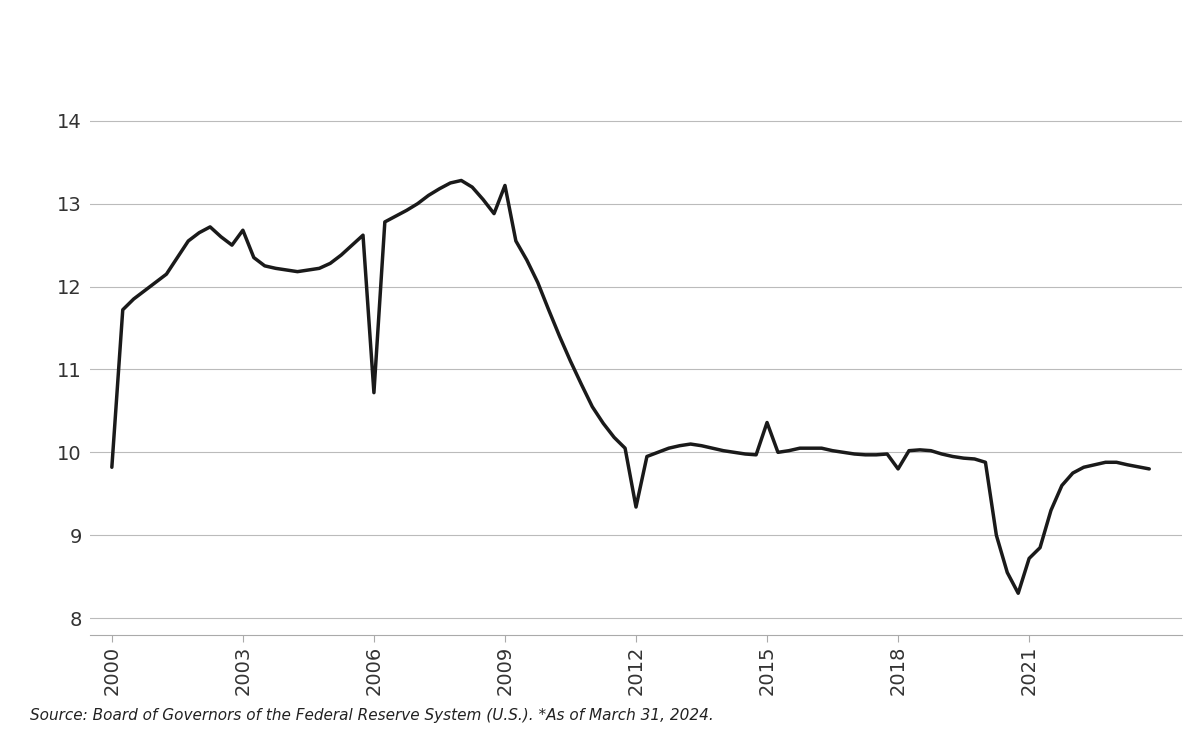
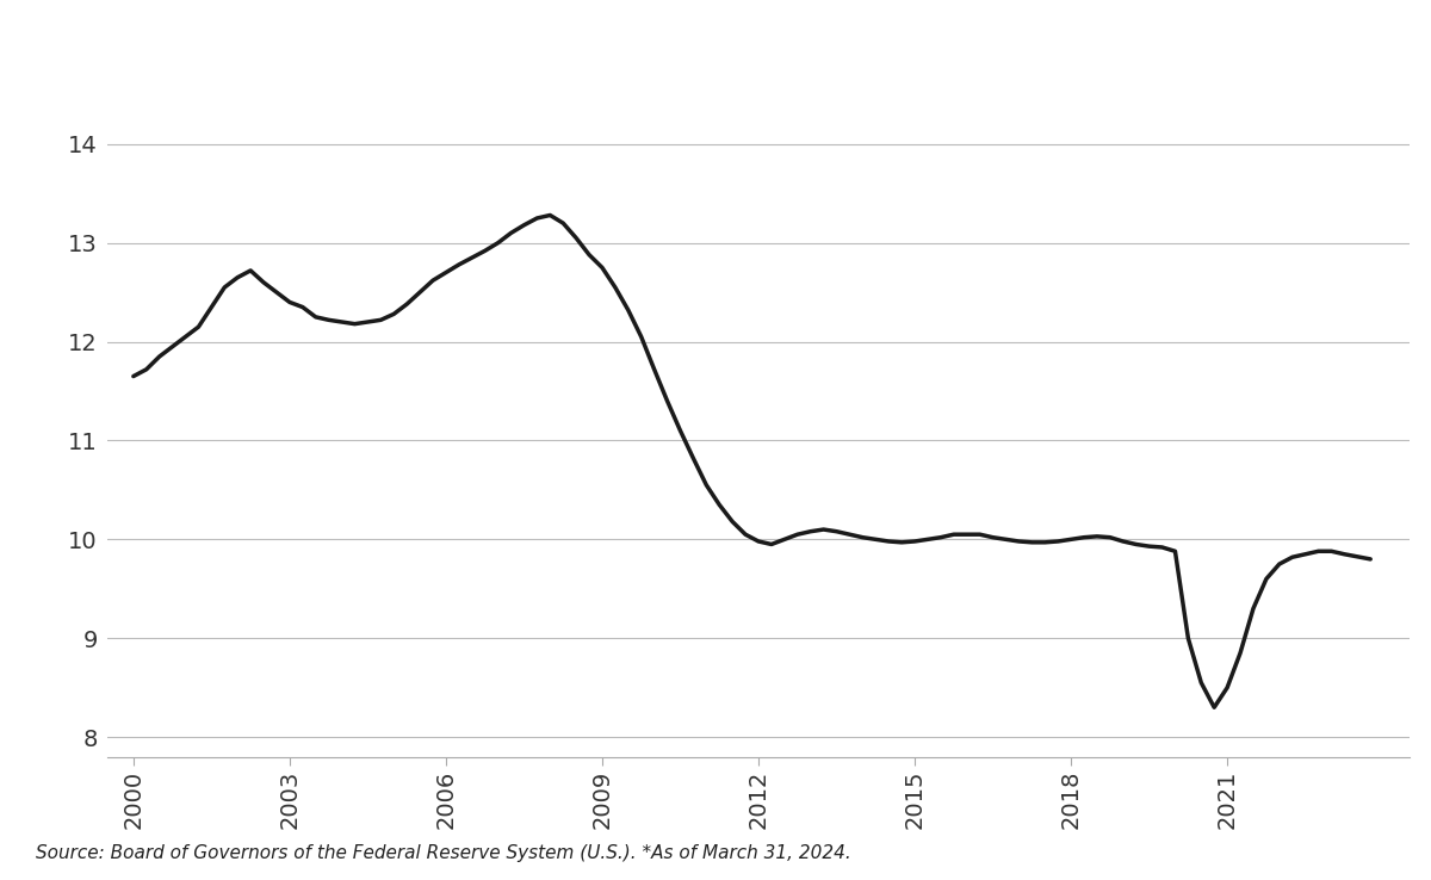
2000: 9.82 -> 11.65
2003: 12.68 -> 12.40
2006: 10.72 -> 12.70
2009: 13.22 -> 12.75
2012: 9.34 -> 9.98
2015: 10.36 -> 9.98
2018: 9.80 -> 10.00
2021: 8.72 -> 8.50
